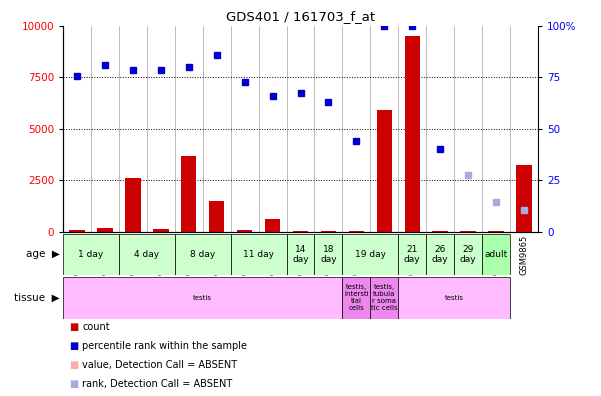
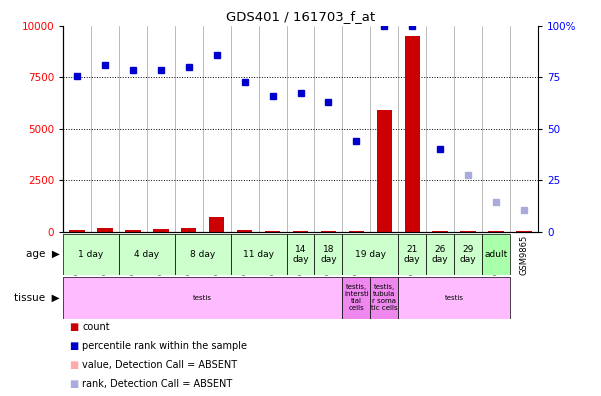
GSM9874: 2600 -> 90
GSM9880: 3650 -> 200
GSM9883: 1500 -> 700
GSM9889: 600 -> 40
GSM9865: 3250 -> 40
